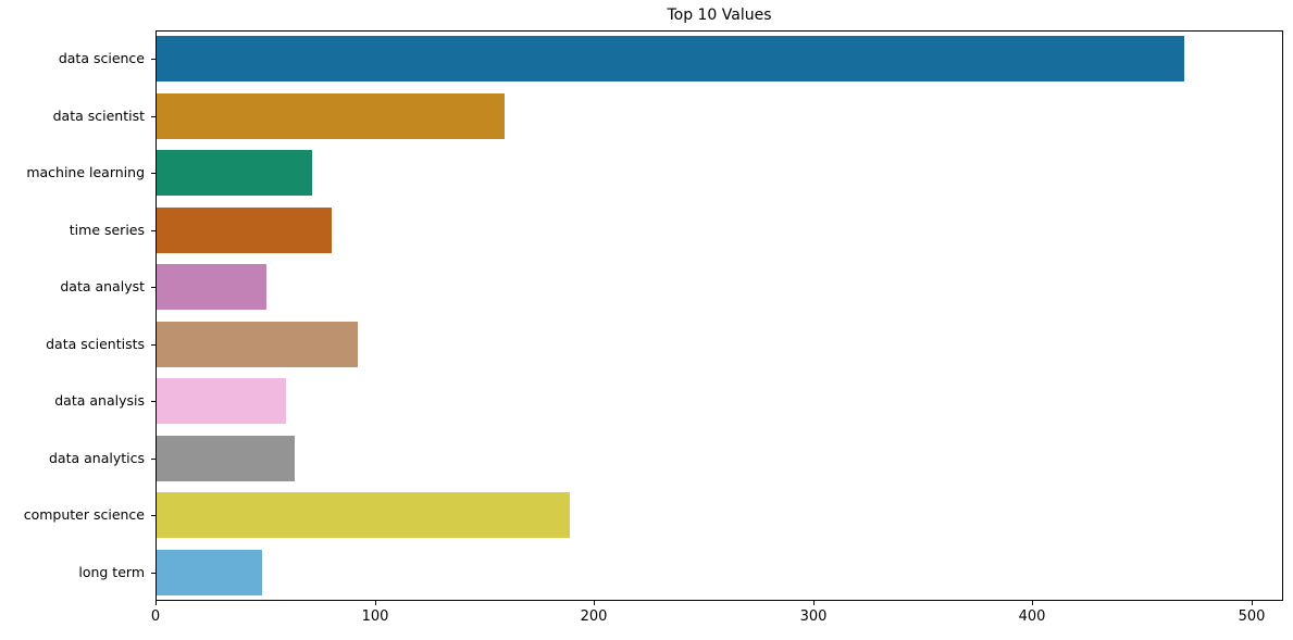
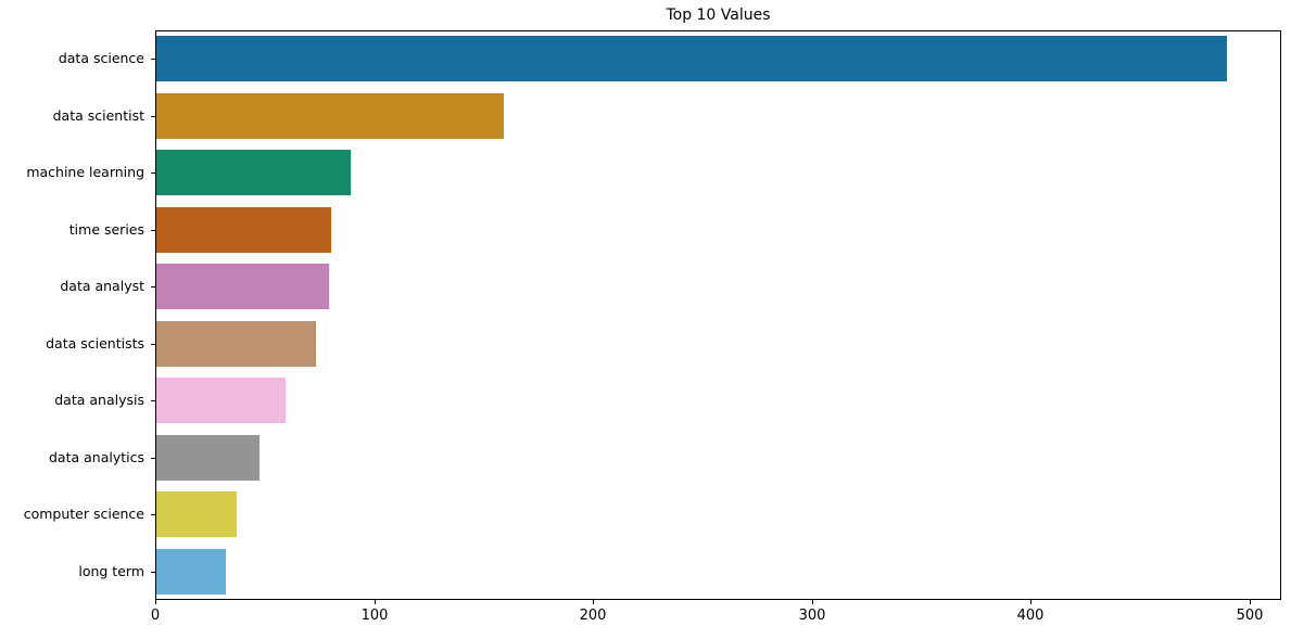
data science: 470 -> 490
machine learning: 71 -> 89
data analyst: 50 -> 79
data scientists: 92 -> 73
data analytics: 63 -> 47
computer science: 189 -> 37
long term: 48 -> 32
